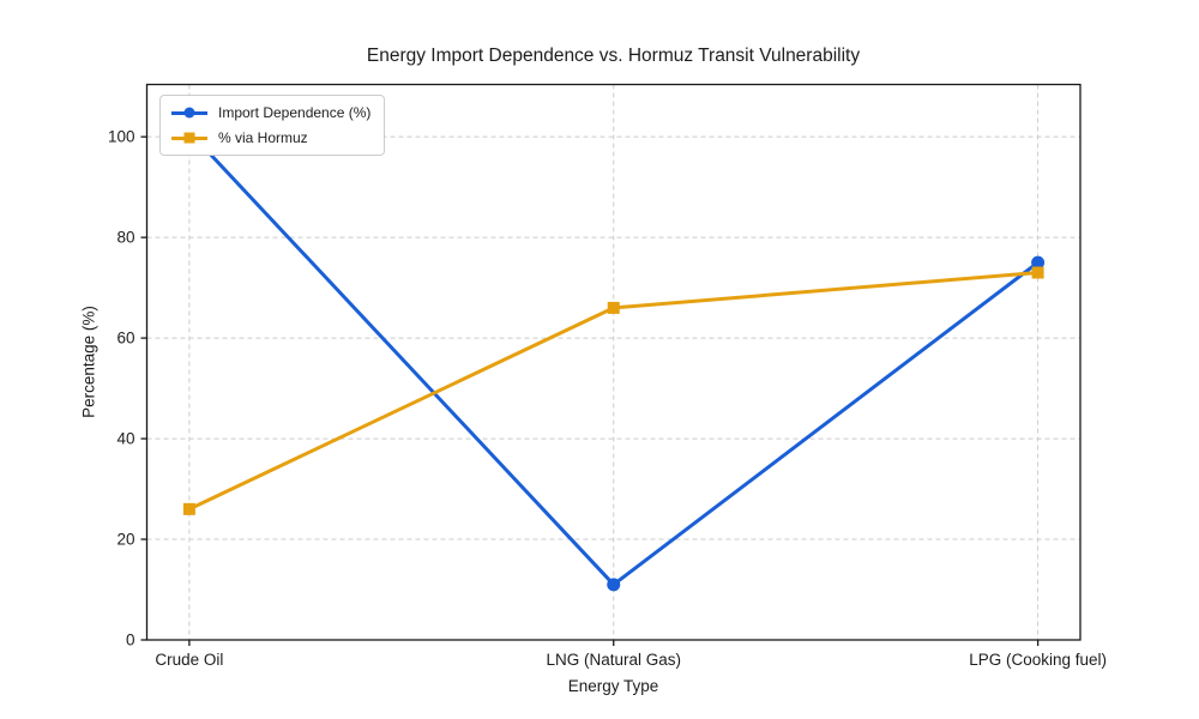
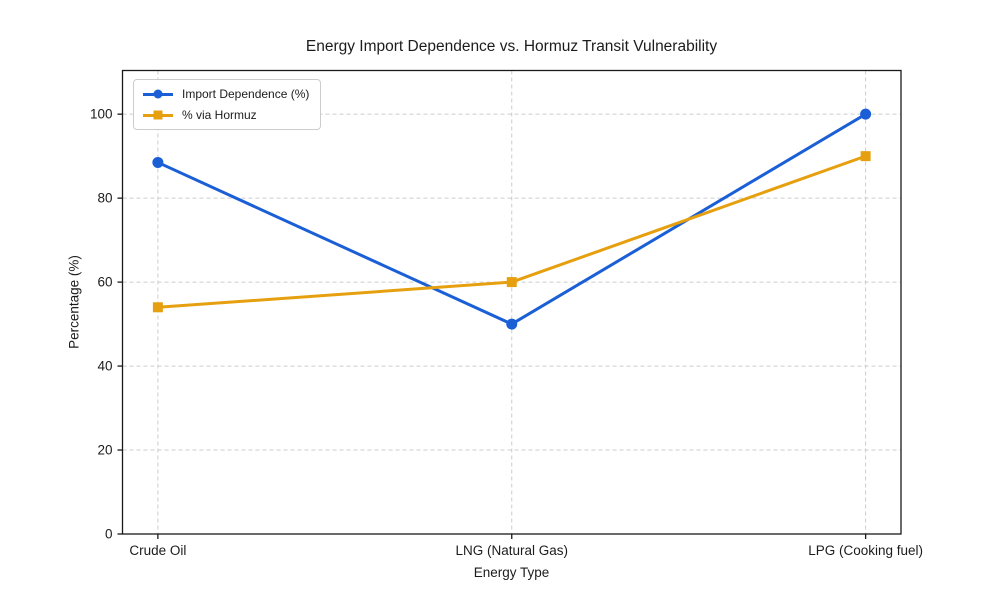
Import Dependence (%)/Crude Oil: 101 -> 88
% via Hormuz/Crude Oil: 26 -> 54
Import Dependence (%)/LNG (Natural Gas): 11 -> 50
% via Hormuz/LNG (Natural Gas): 66 -> 60
Import Dependence (%)/LPG (Cooking fuel): 75 -> 100
% via Hormuz/LPG (Cooking fuel): 73 -> 90
